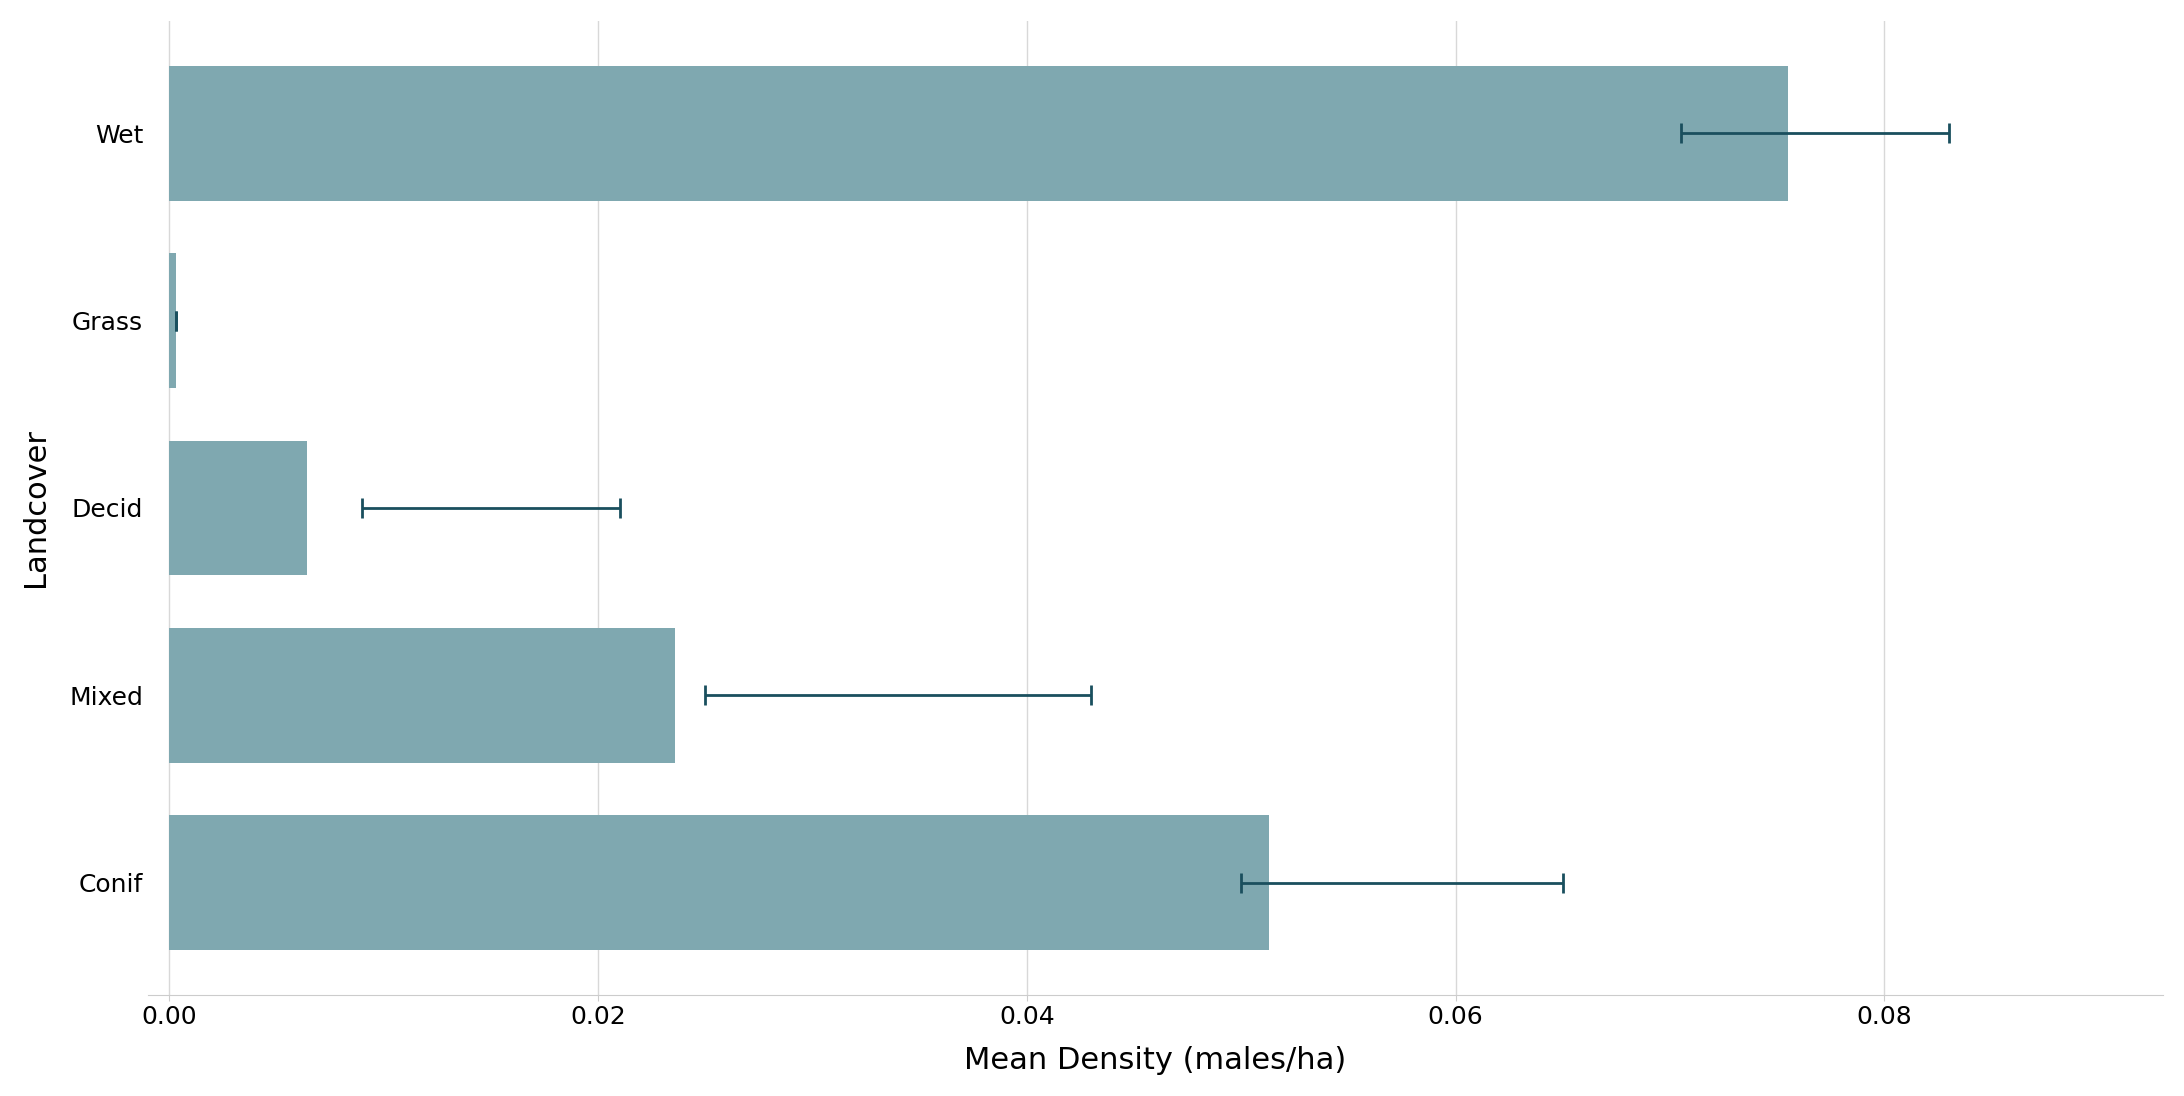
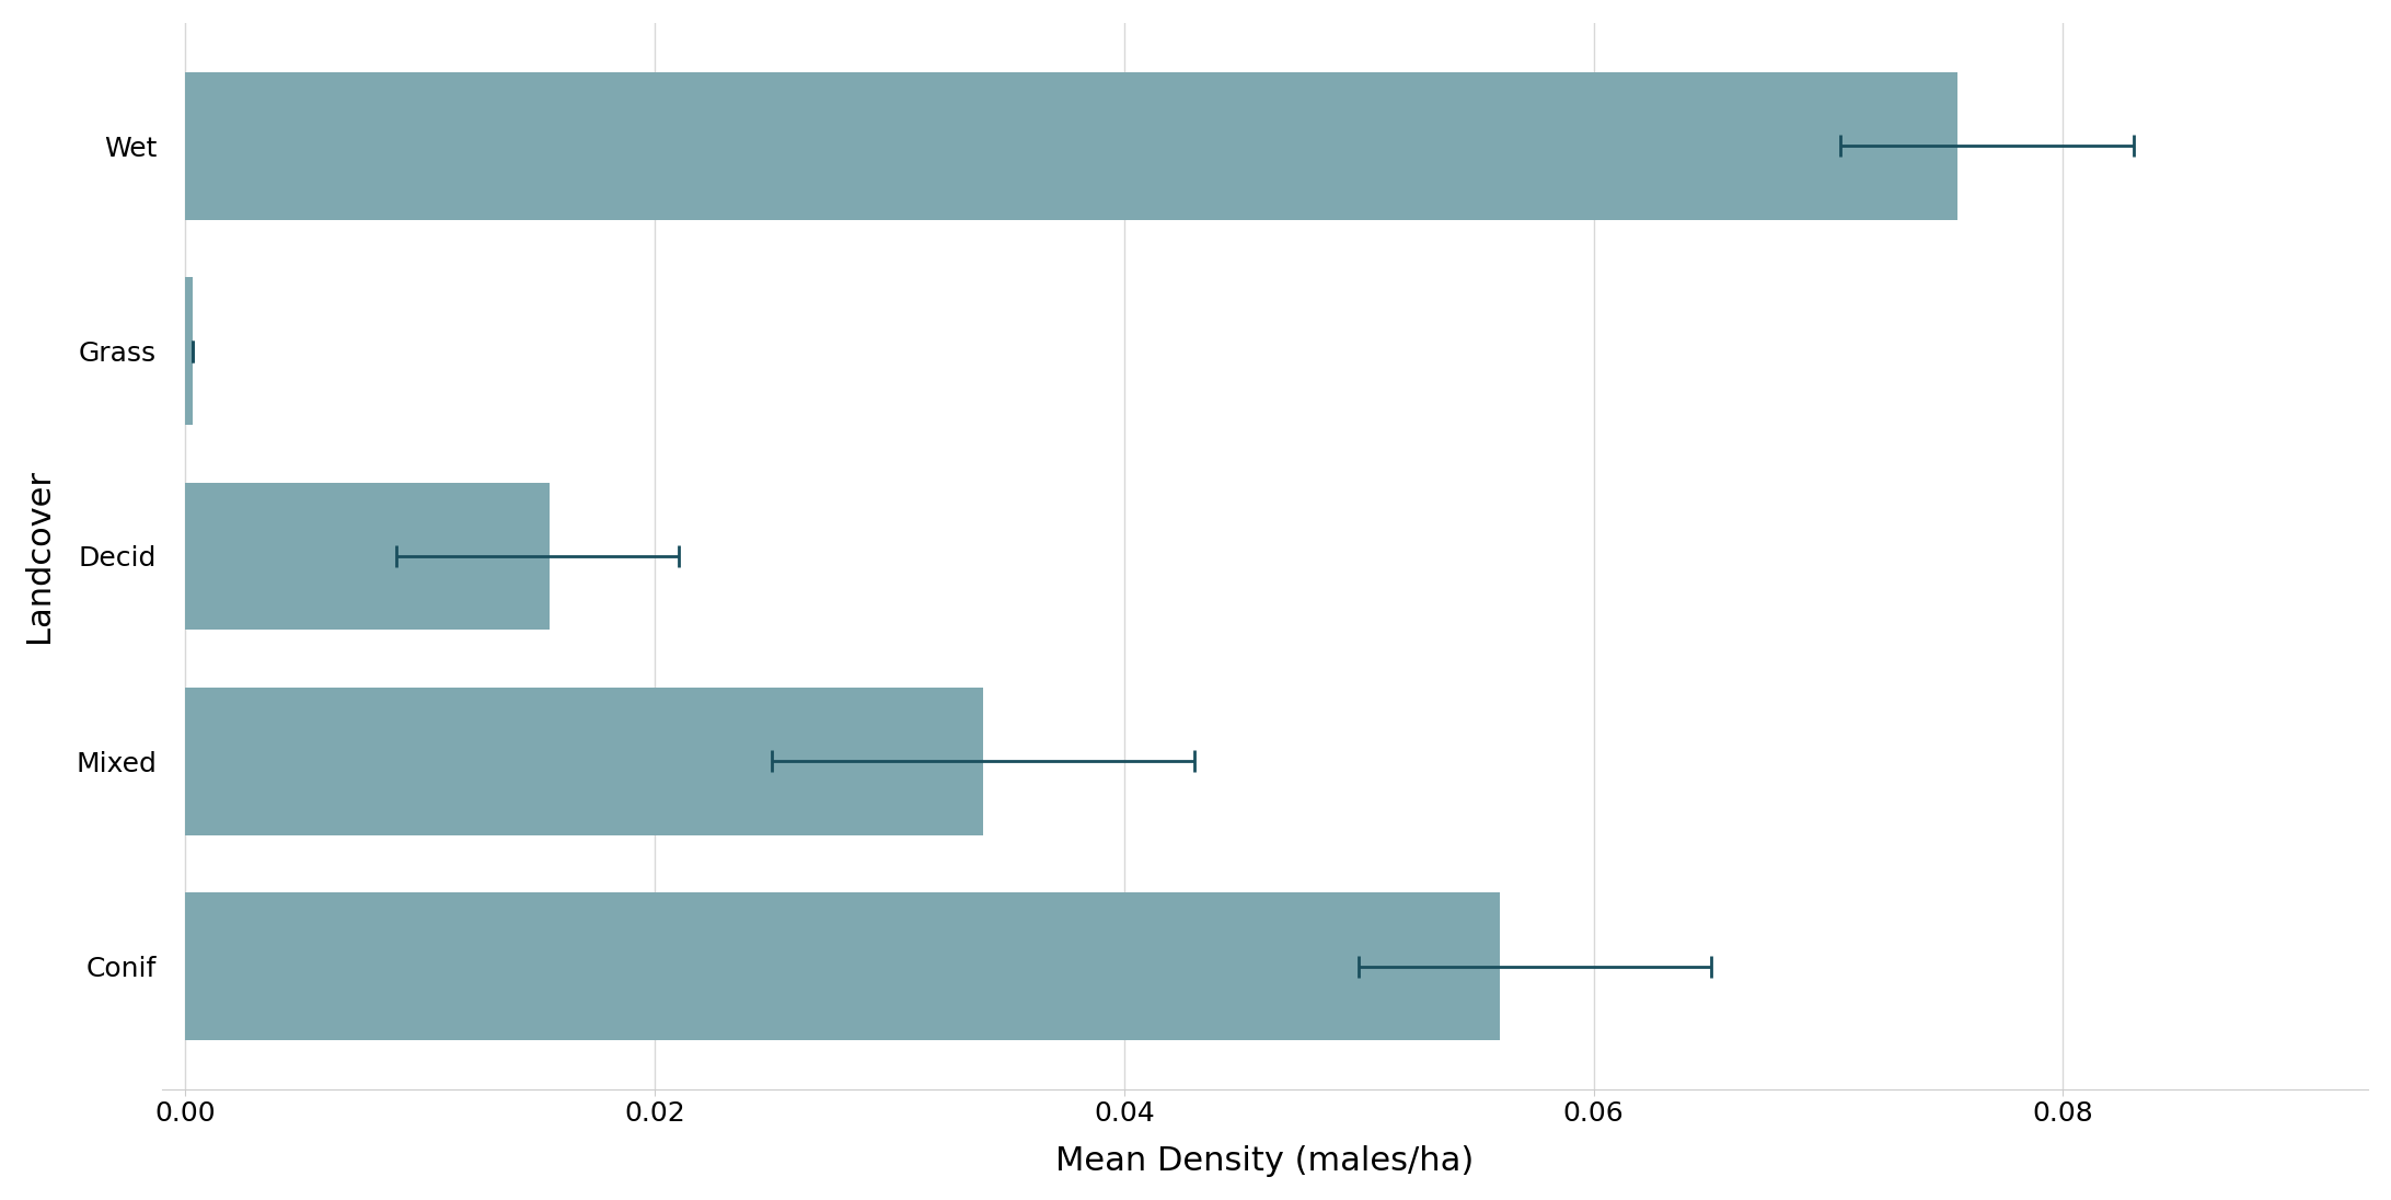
Decid: 0.0064 -> 0.0155
Mixed: 0.0236 -> 0.0340
Conif: 0.0513 -> 0.0560
